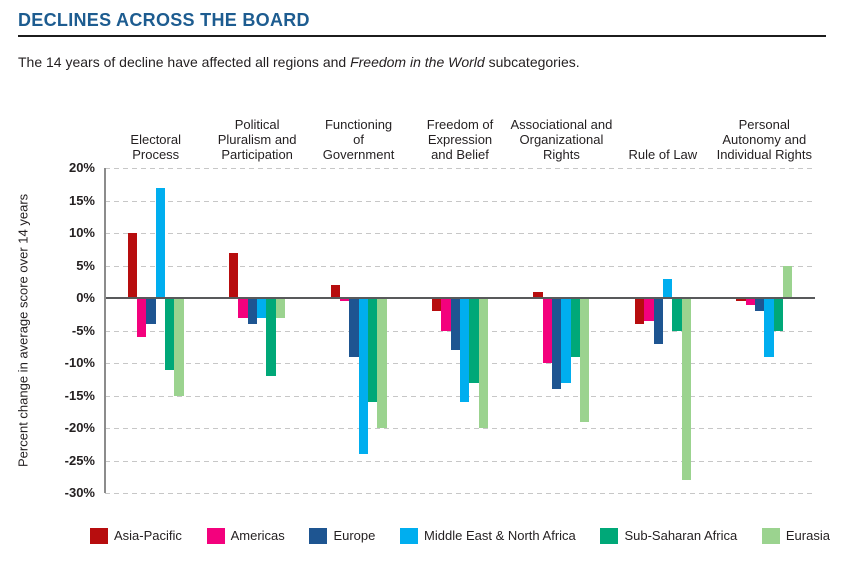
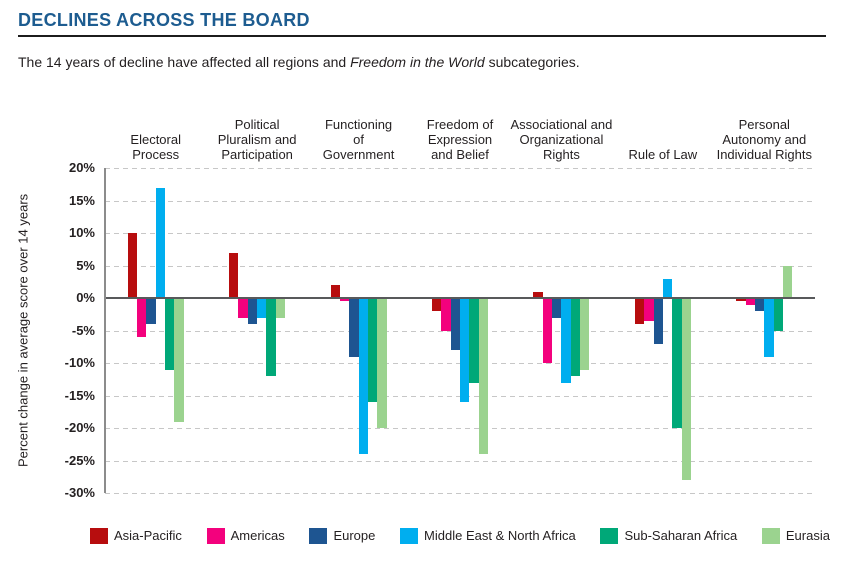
Eurasia/Electoral Process: -15% -> -19%
Eurasia/Freedom of Expression and Belief: -20% -> -24%
Europe/Associational and Organizational Rights: -14% -> -3%
Sub-Saharan Africa/Associational and Organizational Rights: -9% -> -12%
Eurasia/Associational and Organizational Rights: -19% -> -11%
Sub-Saharan Africa/Rule of Law: -5% -> -20%
